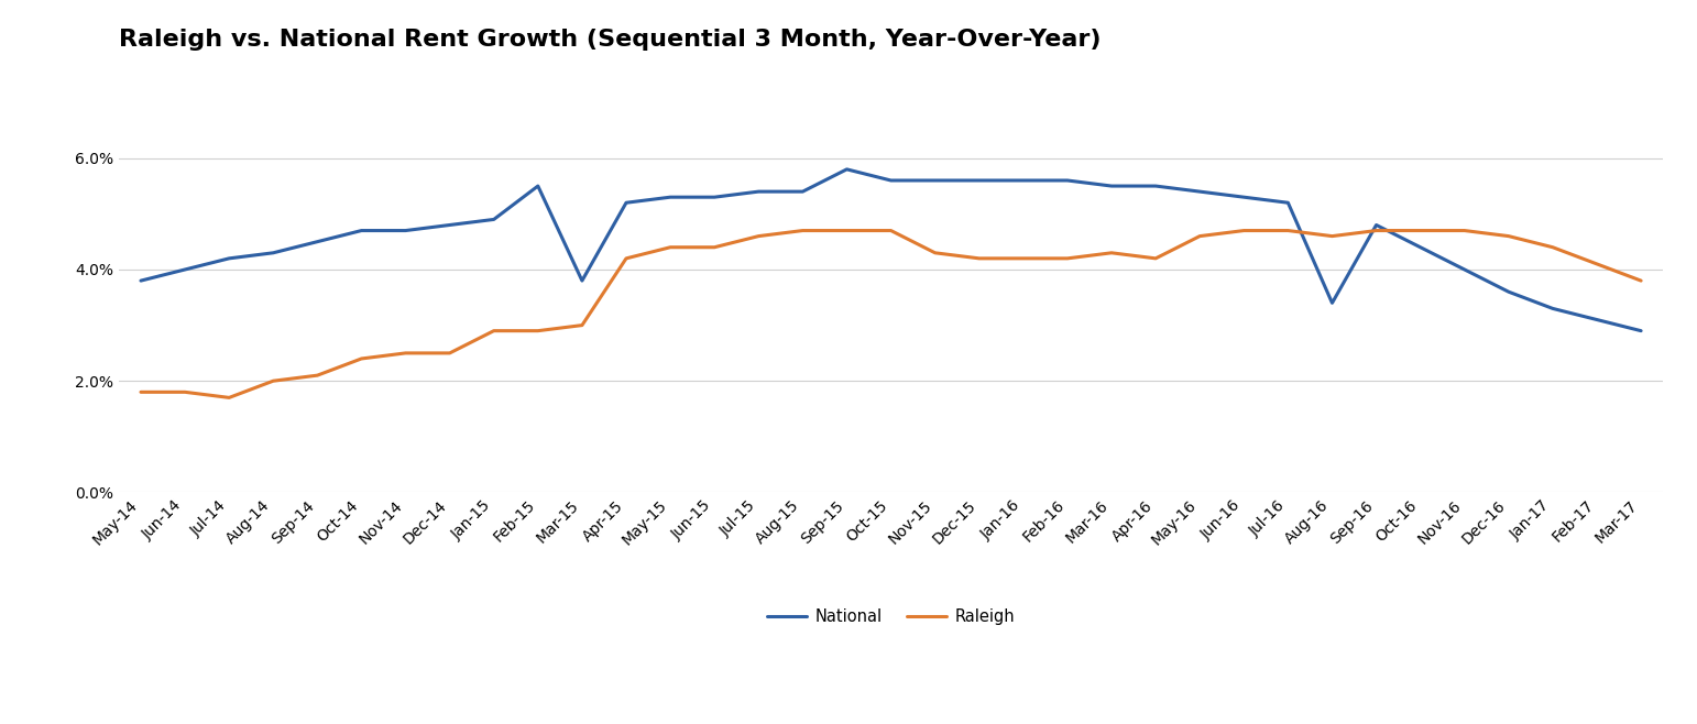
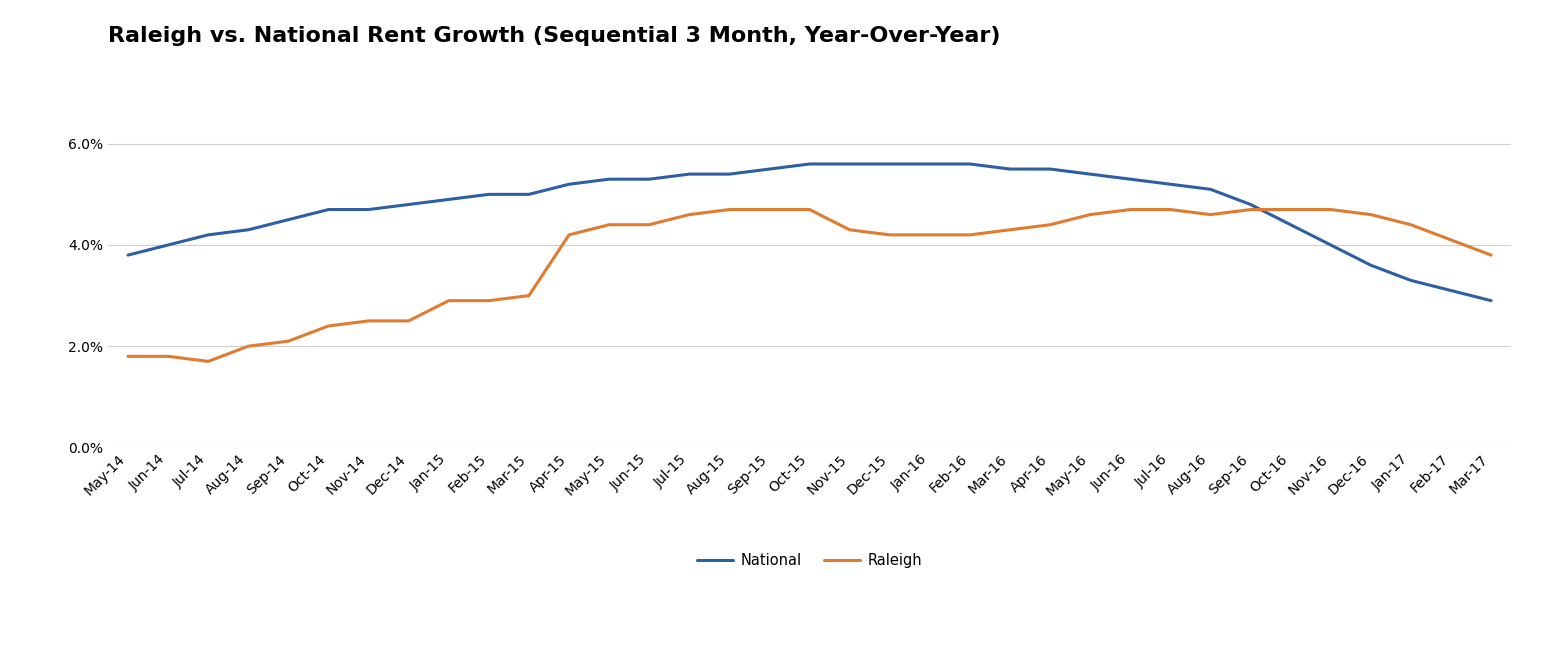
National/Feb-15: 5.5% -> 5.0%
National/Mar-15: 3.8% -> 5.0%
National/Sep-15: 5.8% -> 5.5%
Raleigh/Apr-16: 4.2% -> 4.4%
National/Aug-16: 3.4% -> 5.1%
